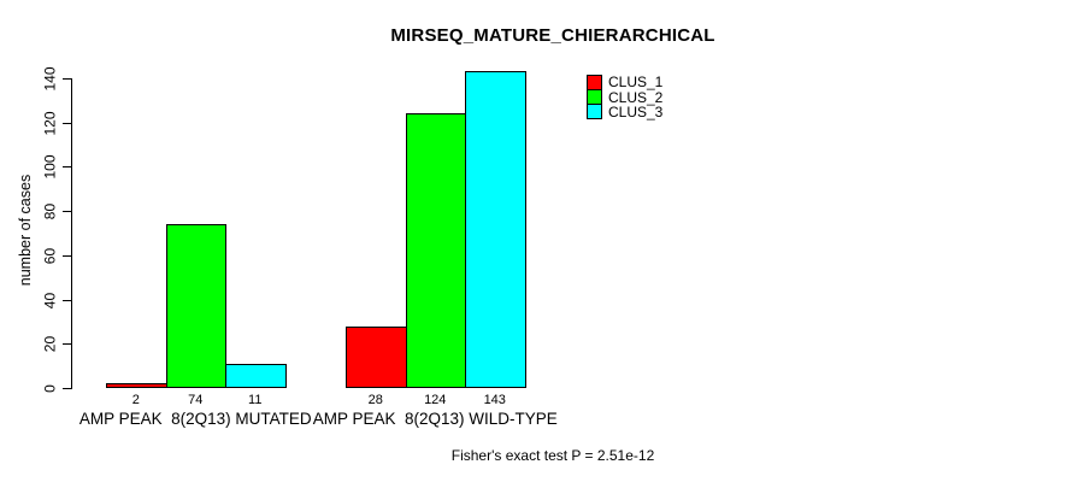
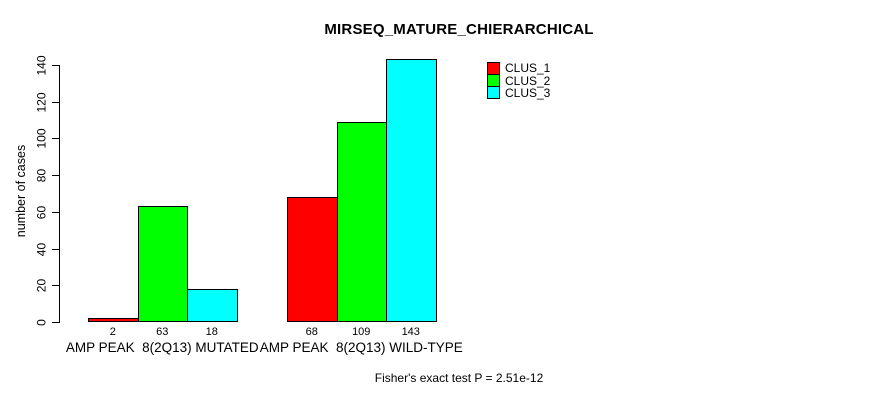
CLUS_2/AMP PEAK 8(2Q13) MUTATED: 74 -> 63
CLUS_3/AMP PEAK 8(2Q13) MUTATED: 11 -> 18
CLUS_1/AMP PEAK 8(2Q13) WILD-TYPE: 28 -> 68
CLUS_2/AMP PEAK 8(2Q13) WILD-TYPE: 124 -> 109
